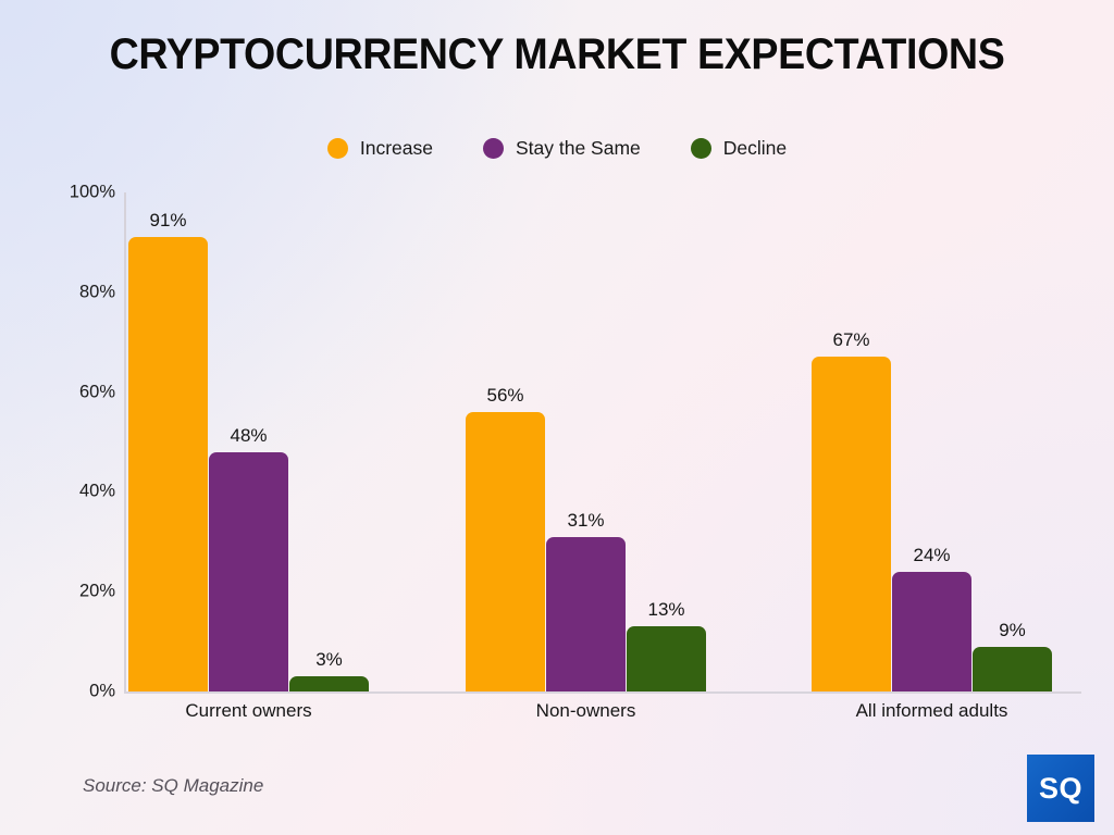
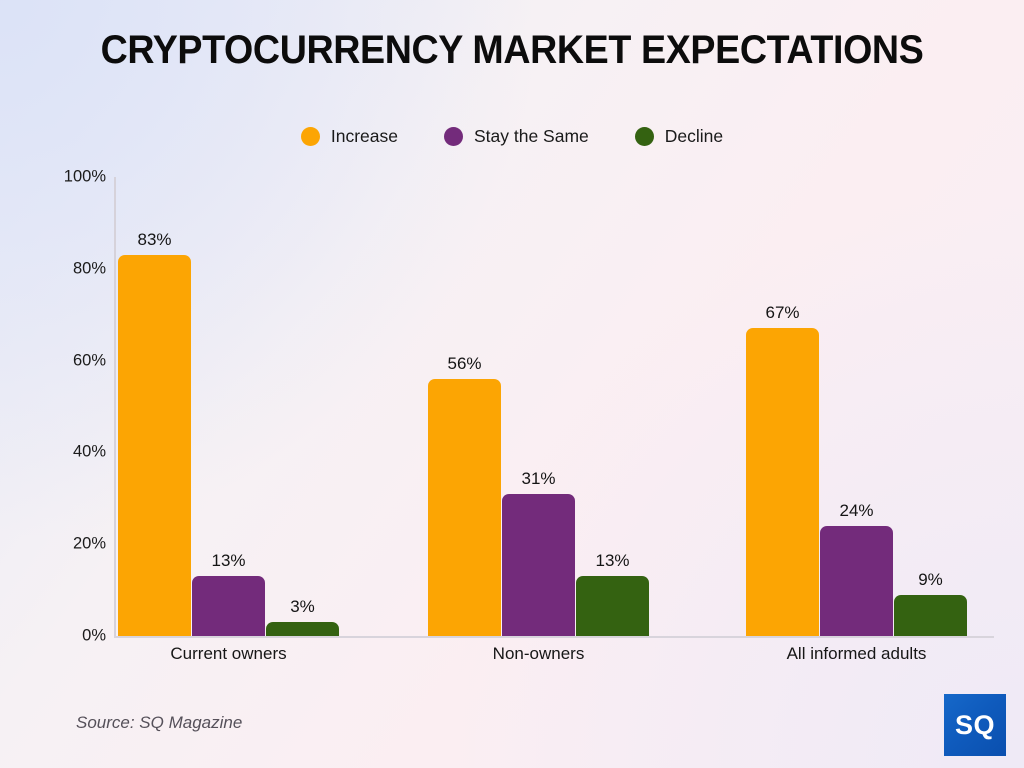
Increase/Current owners: 91% -> 83%
Stay the Same/Current owners: 48% -> 13%
